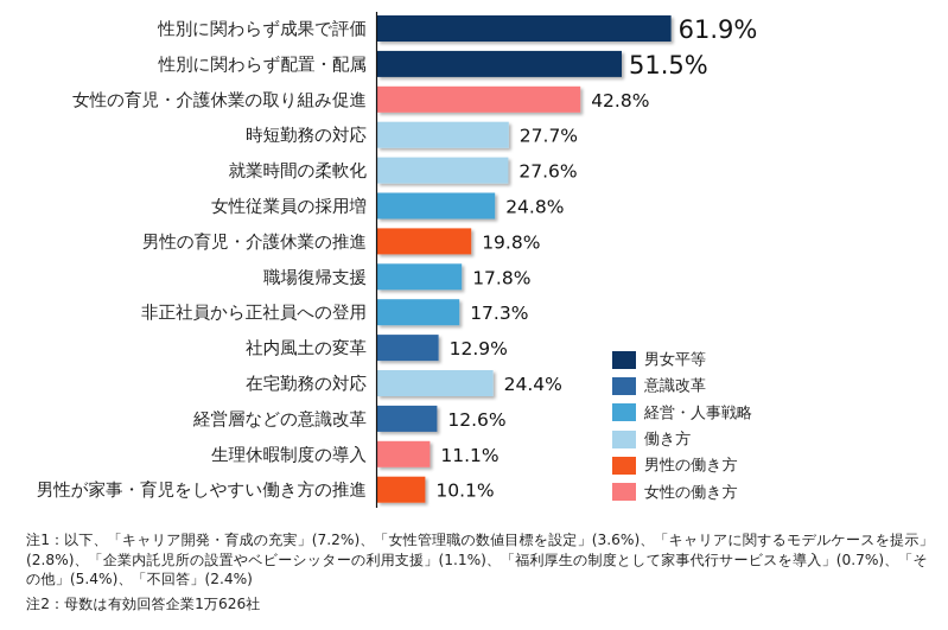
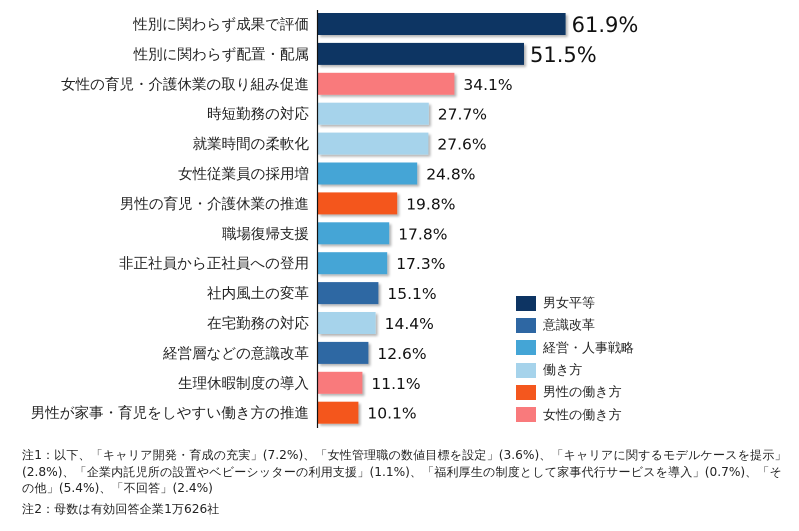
女性の育児・介護休業の取り組み促進: 42.8% -> 34.1%
社内風土の変革: 12.9% -> 15.1%
在宅勤務の対応: 24.4% -> 14.4%
